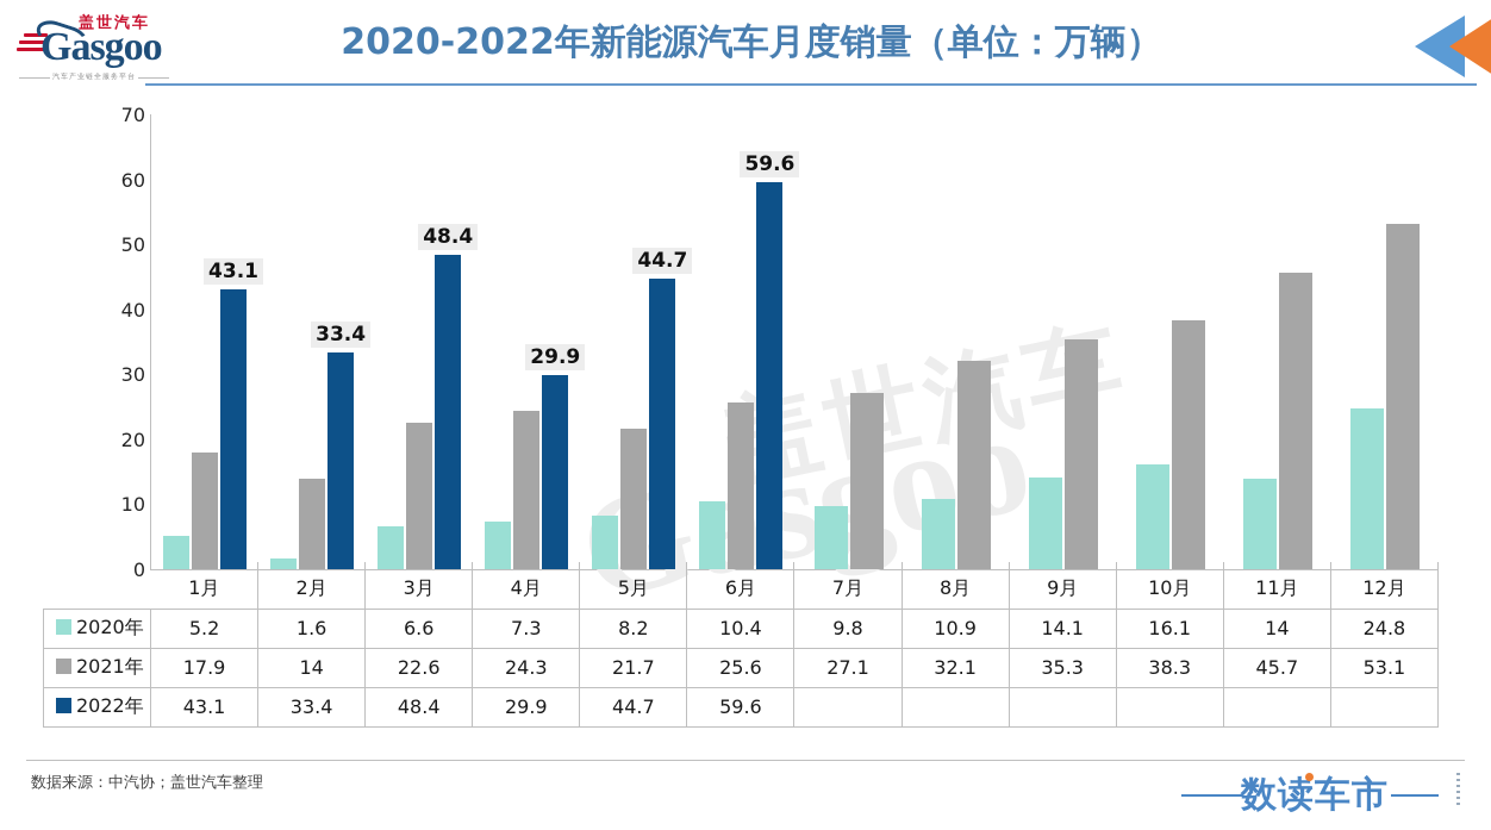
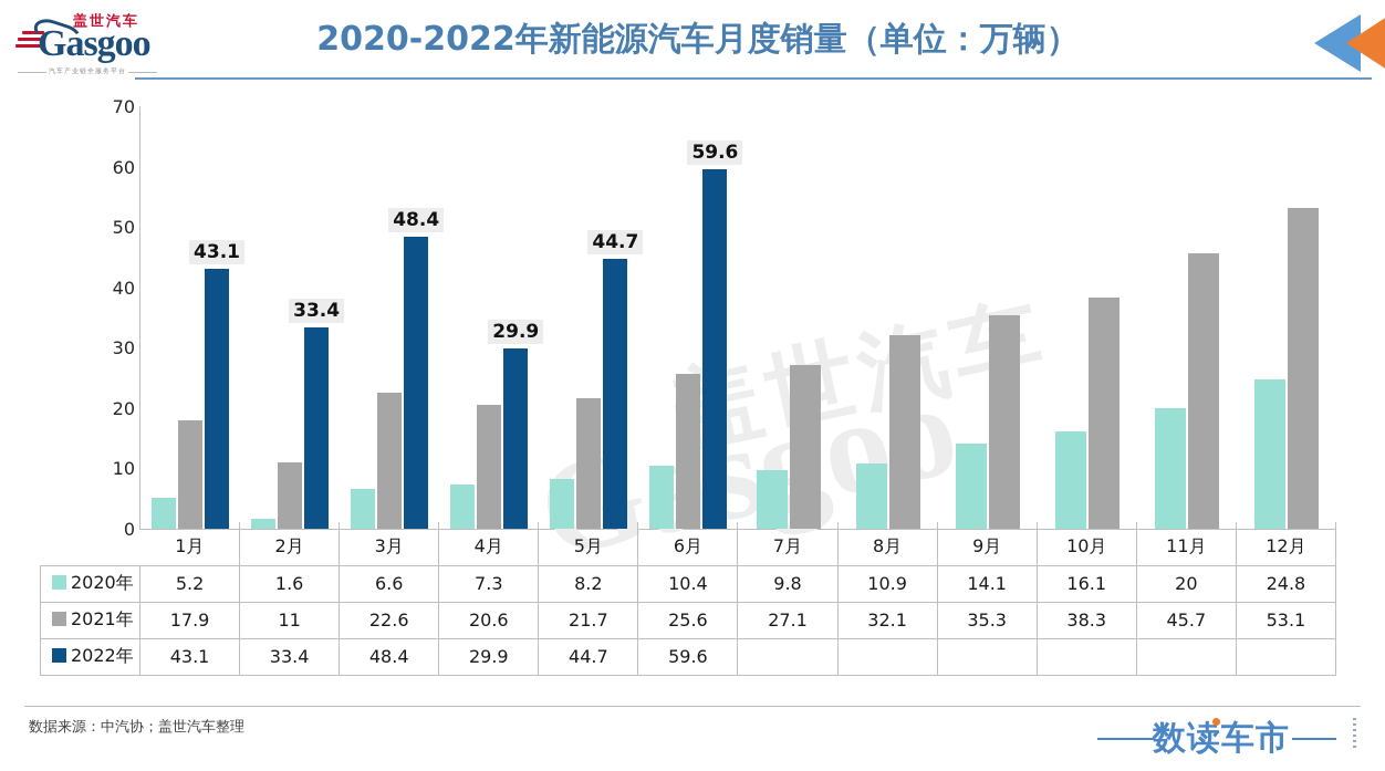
2021年/2月: 14 -> 11
2021年/4月: 24.3 -> 20.6
2020年/11月: 14 -> 20
